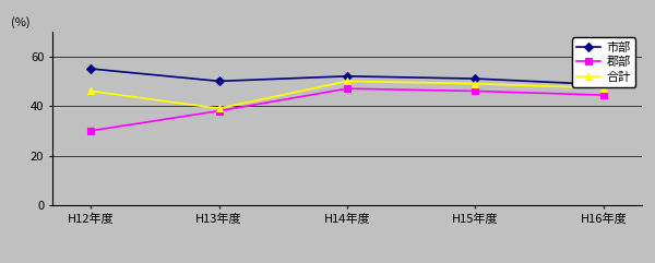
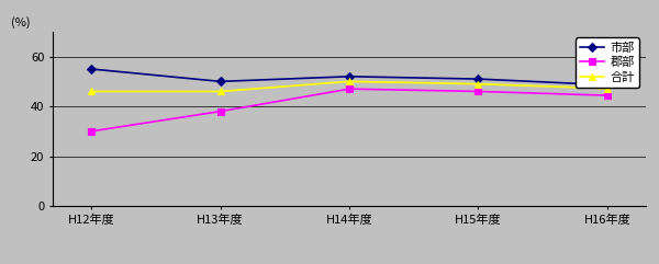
合計/H13年度: 39.0 -> 46.0
